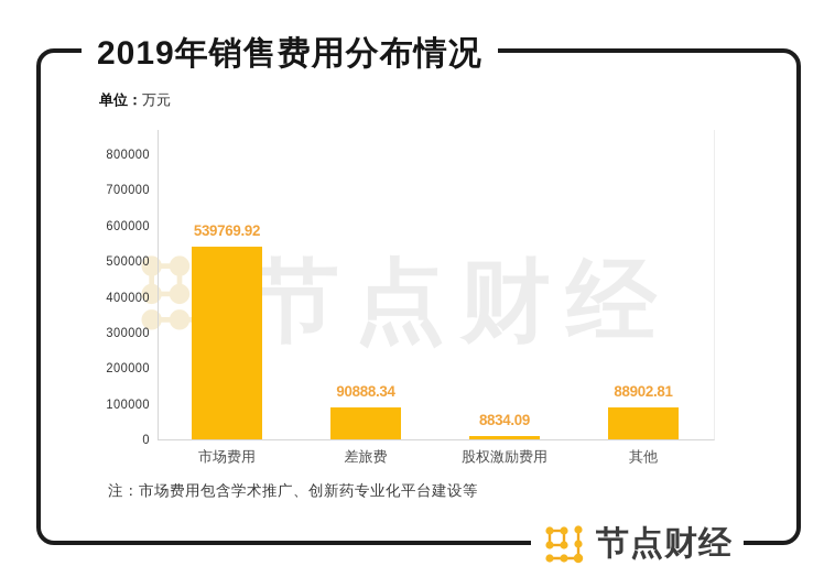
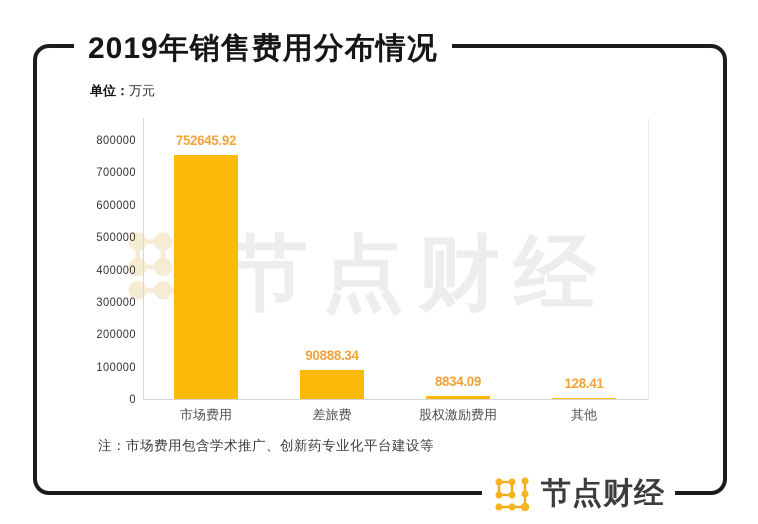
市场费用: 539769.92 -> 752645.92
其他: 88902.81 -> 128.41
